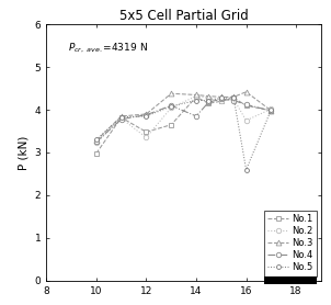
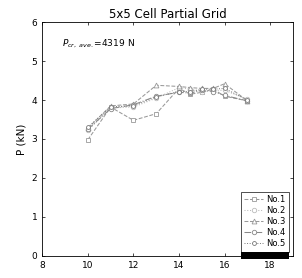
No.2/12: 3.35 -> 3.82
No.4/14: 3.85 -> 4.20
No.2/16: 3.75 -> 4.25
No.5/16: 2.60 -> 4.30
